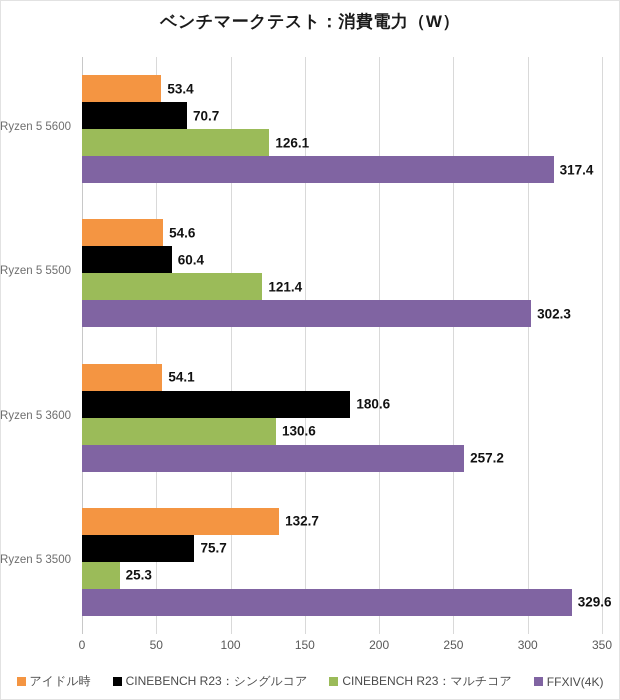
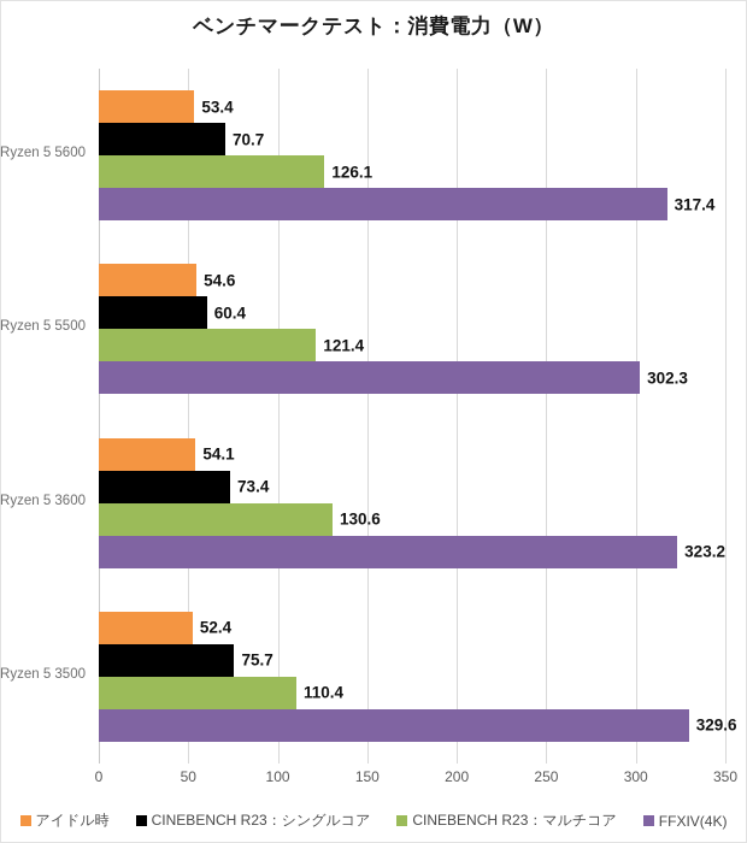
CINEBENCH R23：シングルコア/Ryzen 5 3600: 180.6 -> 73.4
FFXIV(4K)/Ryzen 5 3600: 257.2 -> 323.2
アイドル時/Ryzen 5 3500: 132.7 -> 52.4
CINEBENCH R23：マルチコア/Ryzen 5 3500: 25.3 -> 110.4
